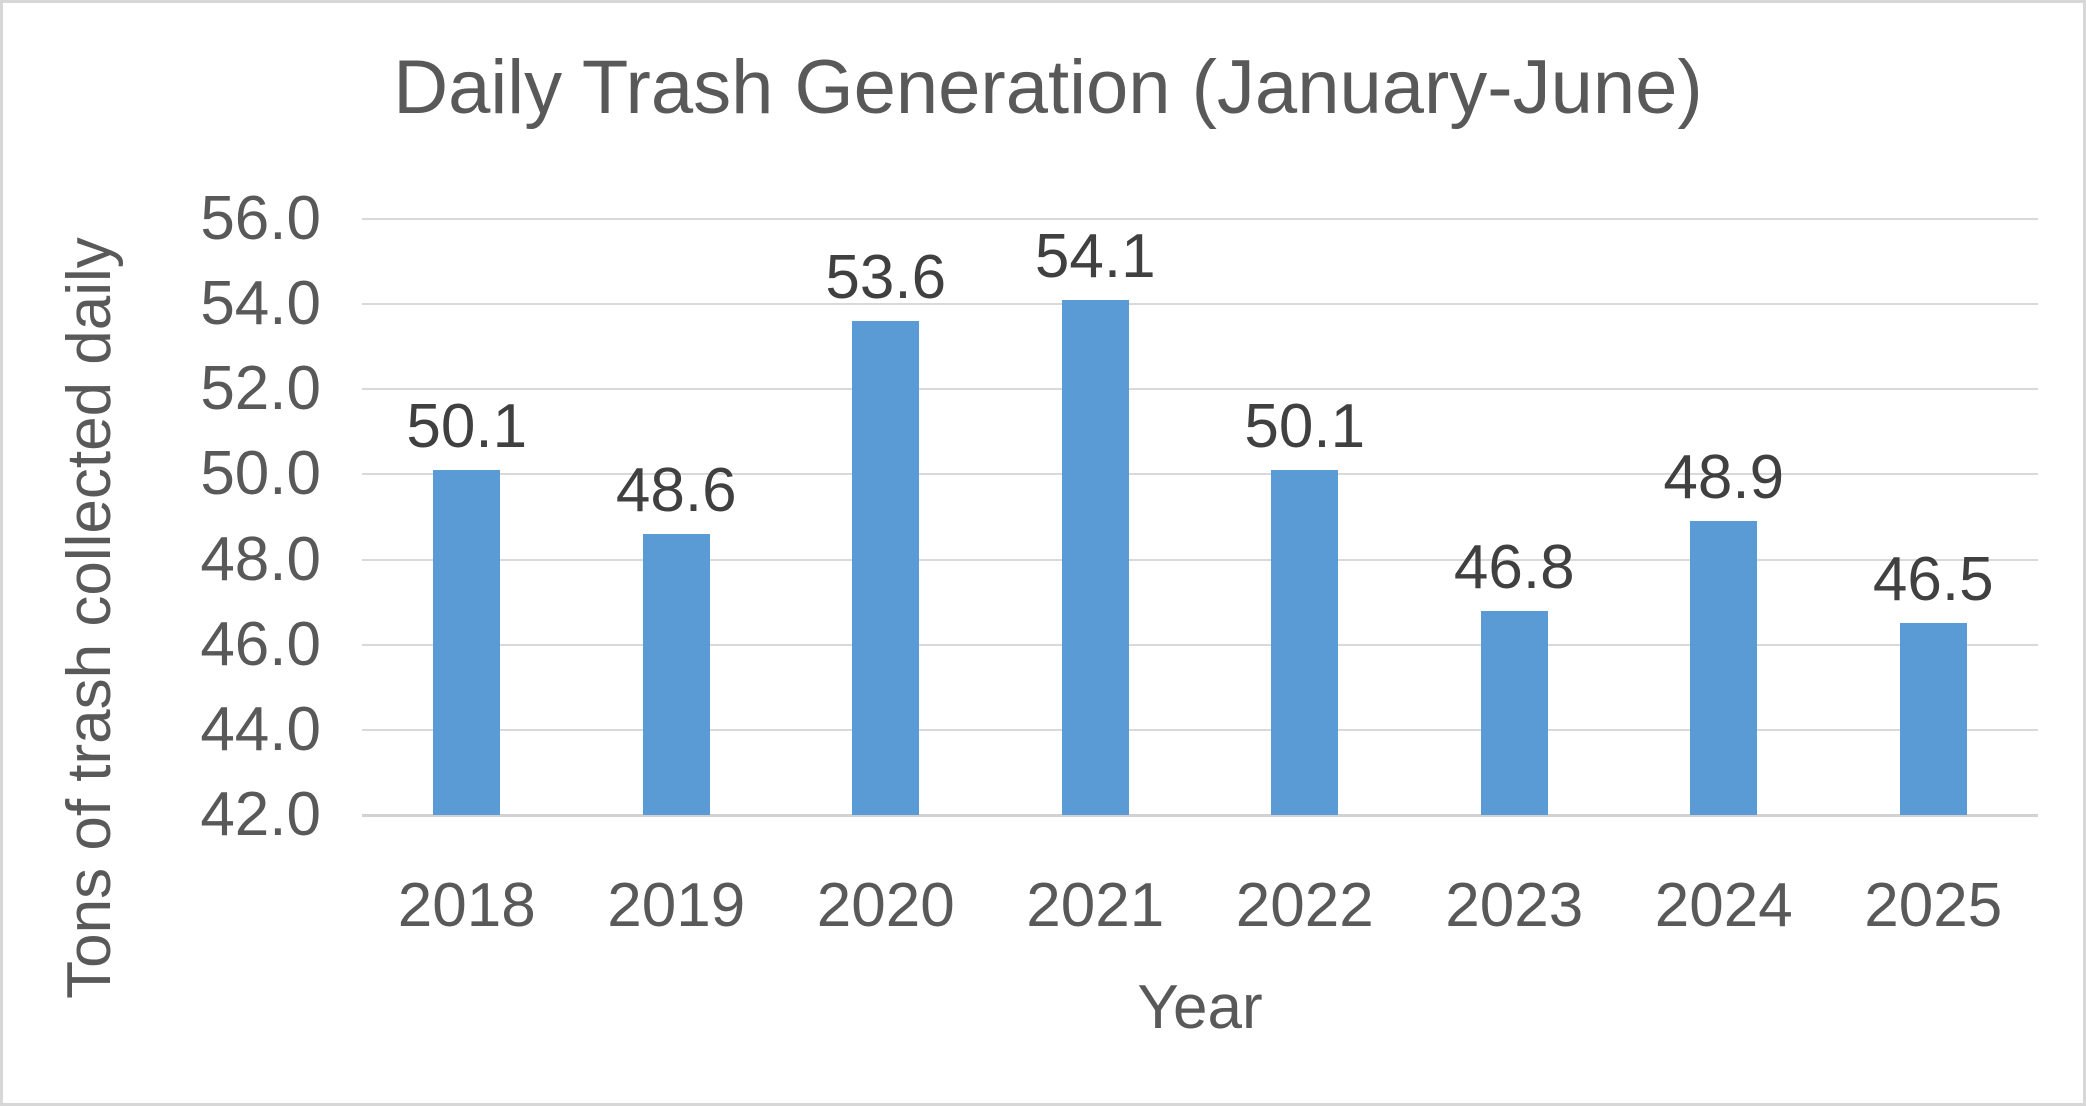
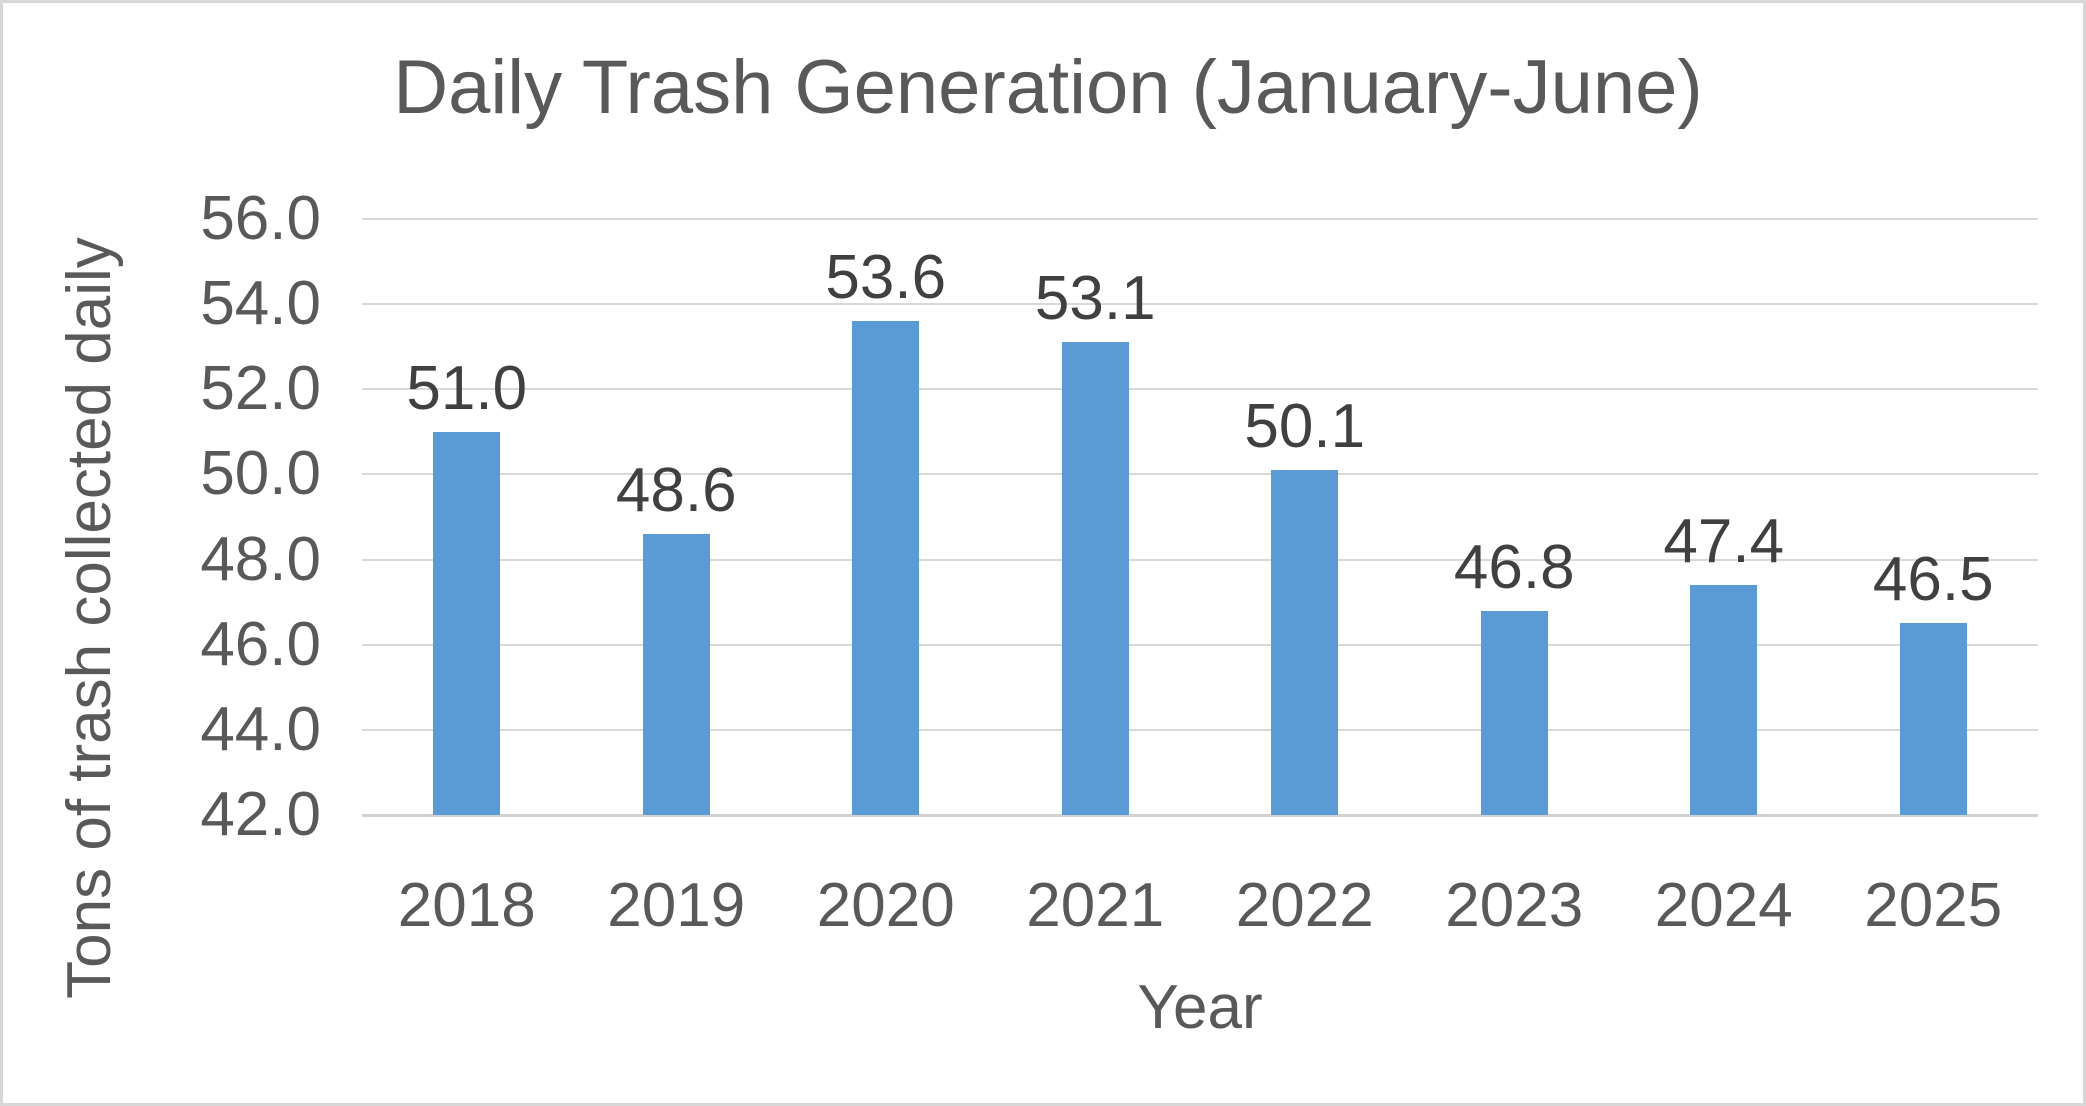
2018: 50.1 -> 51.0
2021: 54.1 -> 53.1
2024: 48.9 -> 47.4
